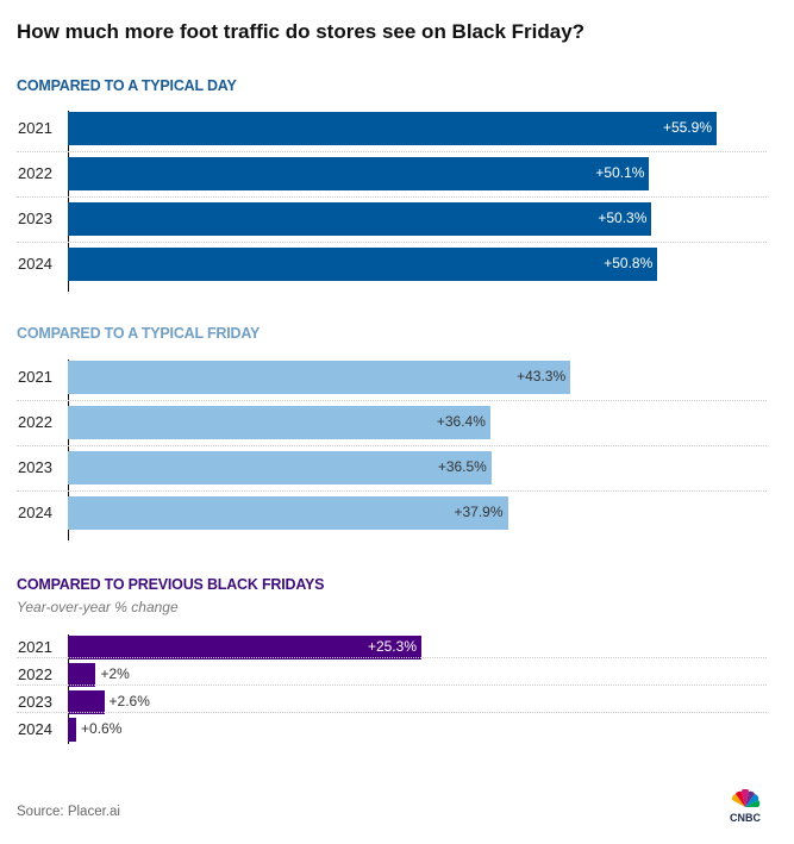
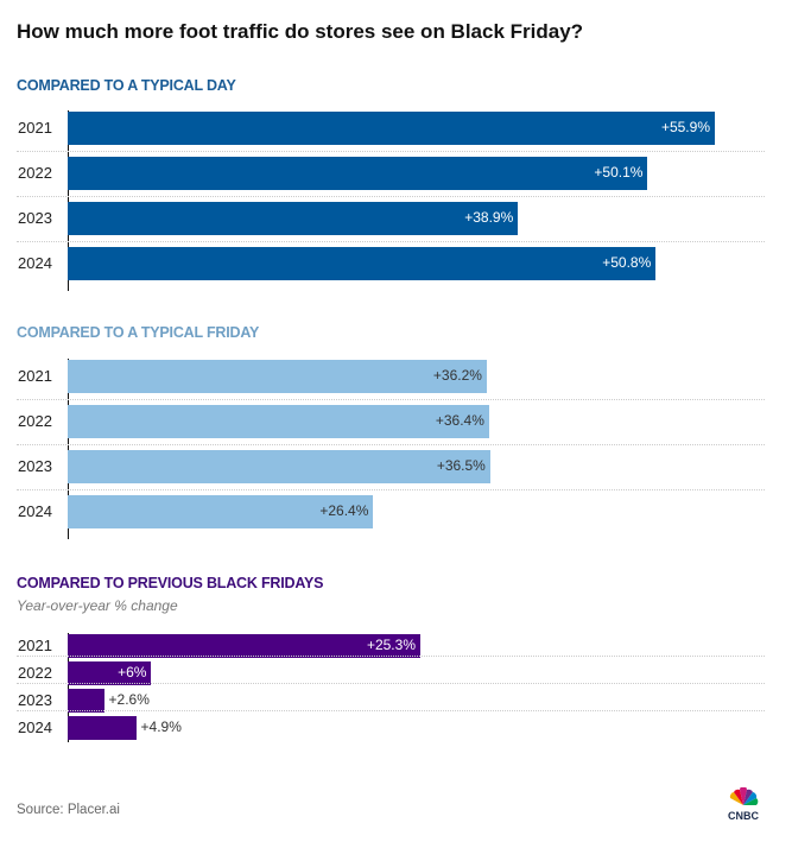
COMPARED TO A TYPICAL DAY/2023: +50.3% -> +38.9%
COMPARED TO A TYPICAL FRIDAY/2021: +43.3% -> +36.2%
COMPARED TO A TYPICAL FRIDAY/2024: +37.9% -> +26.4%
COMPARED TO PREVIOUS BLACK FRIDAYS/2022: +2% -> +6%
COMPARED TO PREVIOUS BLACK FRIDAYS/2024: +0.6% -> +4.9%
